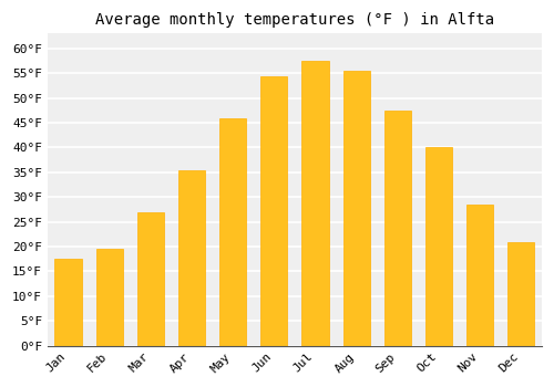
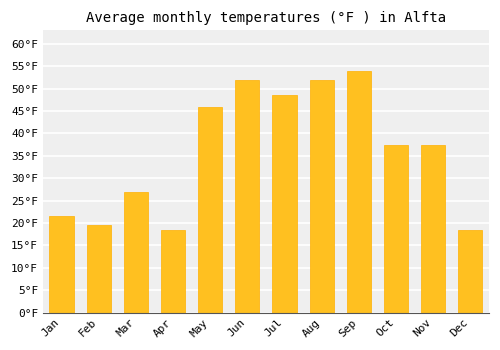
Jan: 17.5°F -> 21.5°F
Apr: 35.5°F -> 18.5°F
Jun: 54.5°F -> 52.0°F
Jul: 57.5°F -> 48.5°F
Aug: 55.5°F -> 52.0°F
Sep: 47.5°F -> 54.0°F
Oct: 40.0°F -> 37.5°F
Nov: 28.5°F -> 37.5°F
Dec: 21.0°F -> 18.5°F
